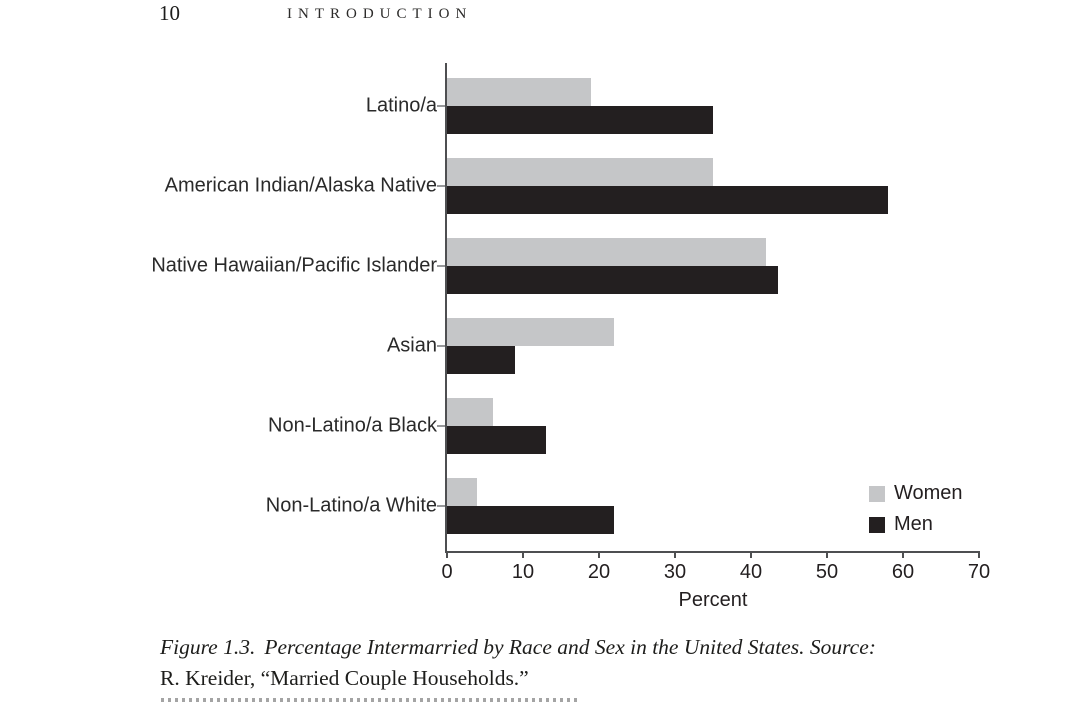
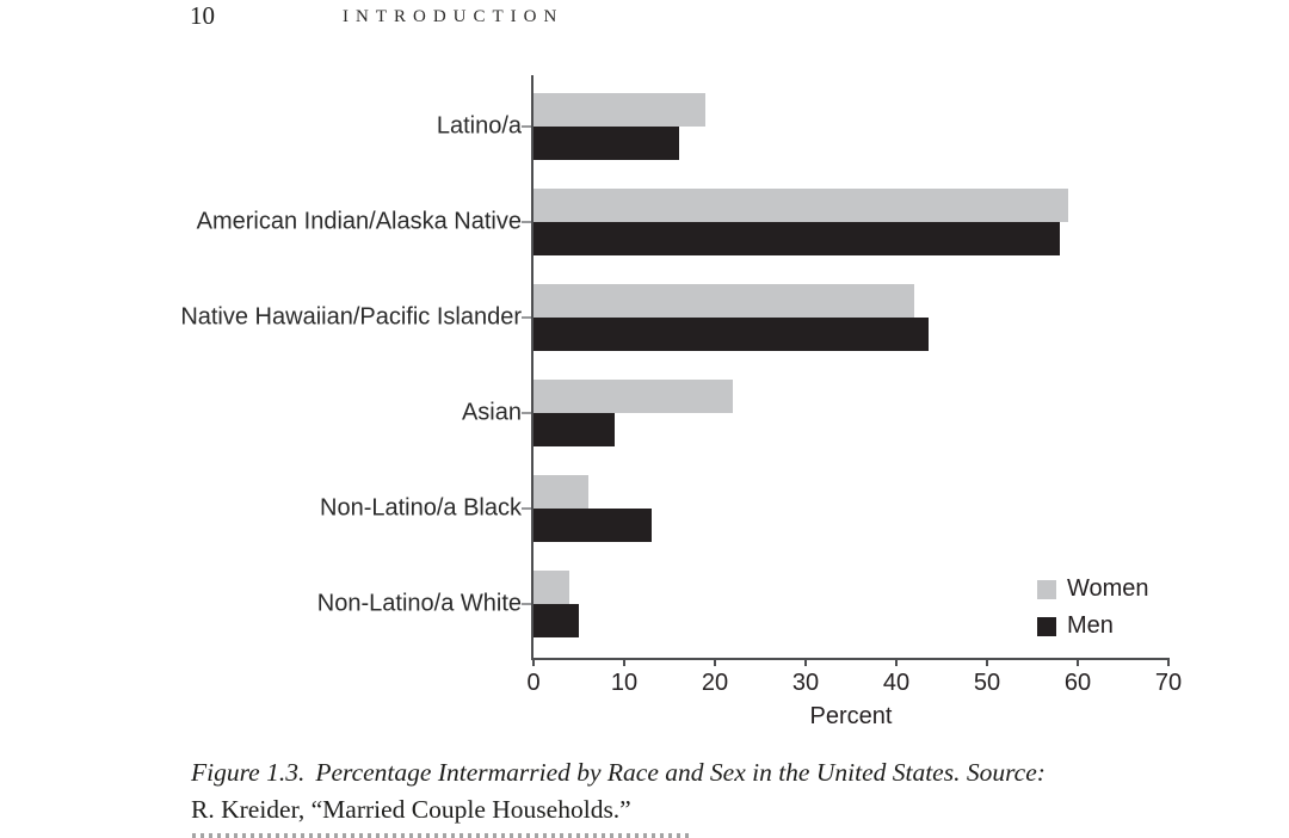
Men/Latino/a: 35 -> 16
Women/American Indian/Alaska Native: 35 -> 59
Men/Non-Latino/a White: 22 -> 5
